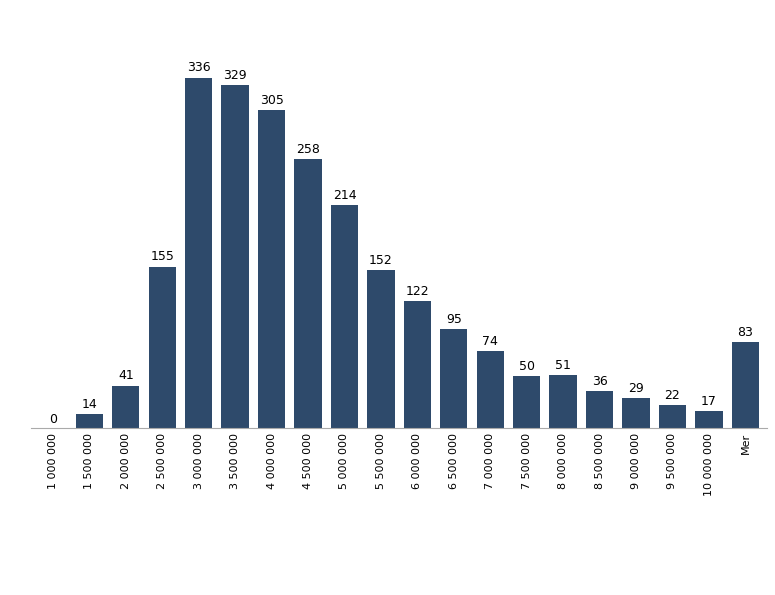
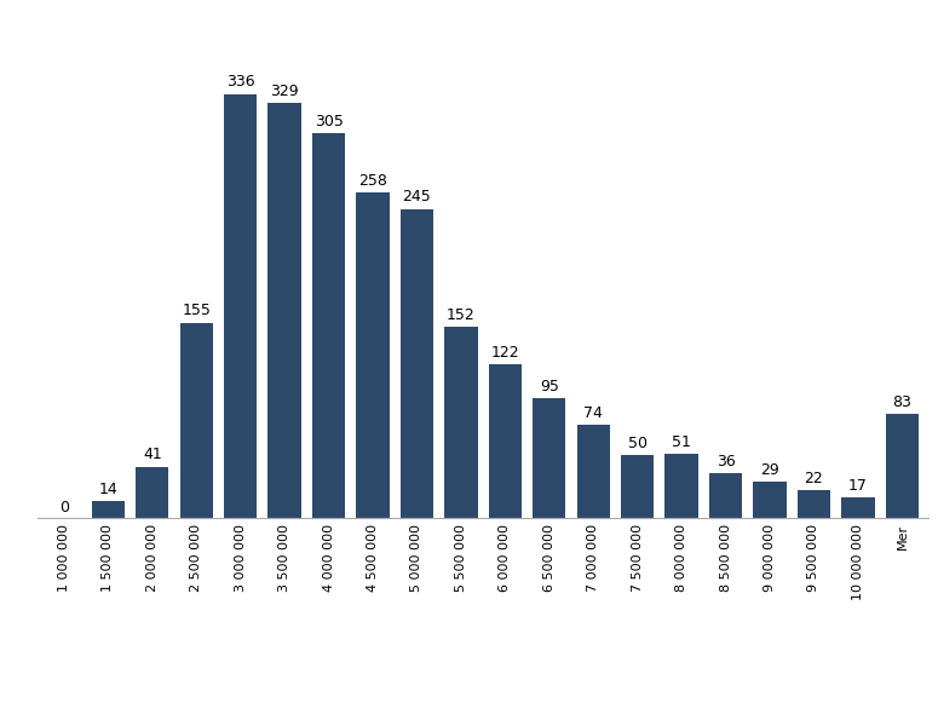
5 000 000: 214 -> 245
